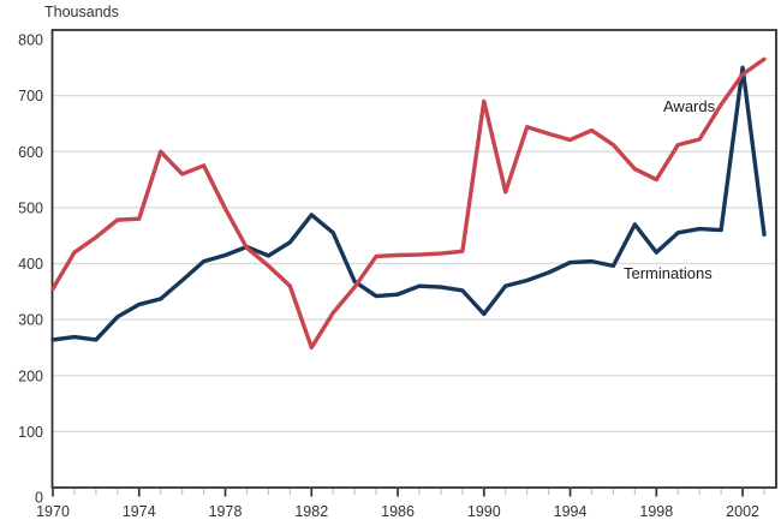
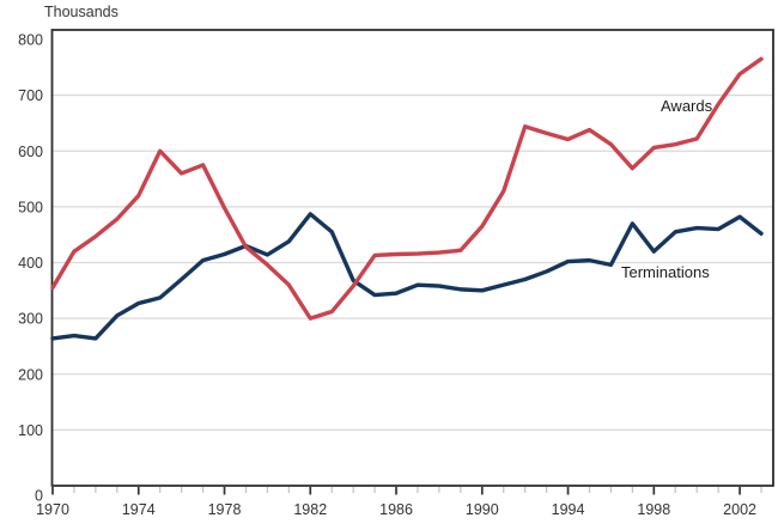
Awards/1974: 480 -> 520
Awards/1982: 250 -> 300
Awards/1990: 690 -> 460
Terminations/1990: 310 -> 350
Awards/1998: 550 -> 610
Terminations/2002: 750 -> 480
